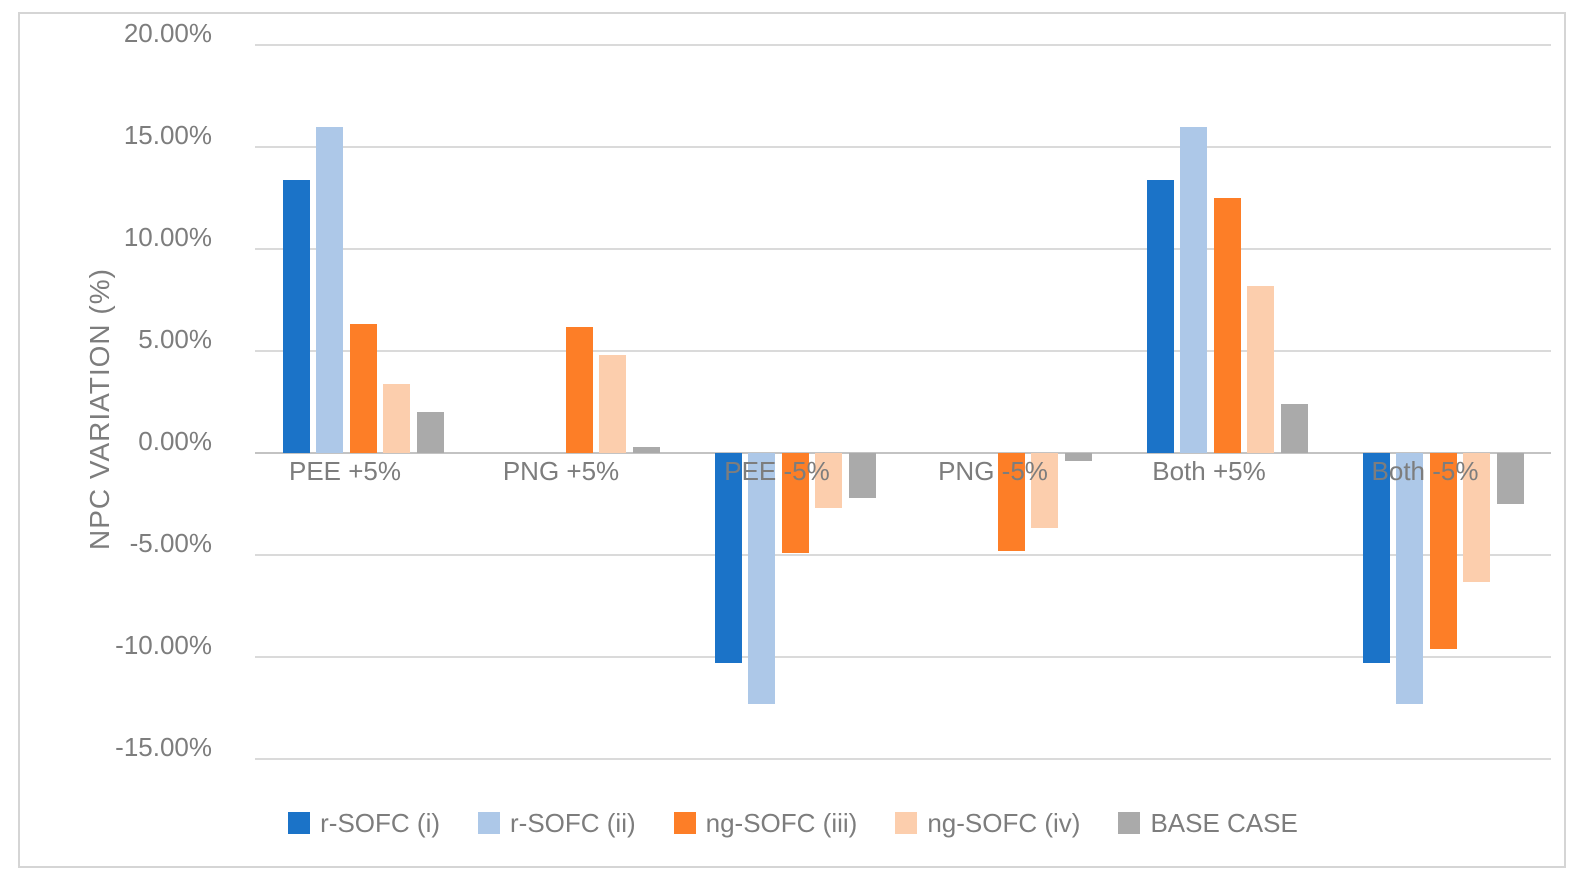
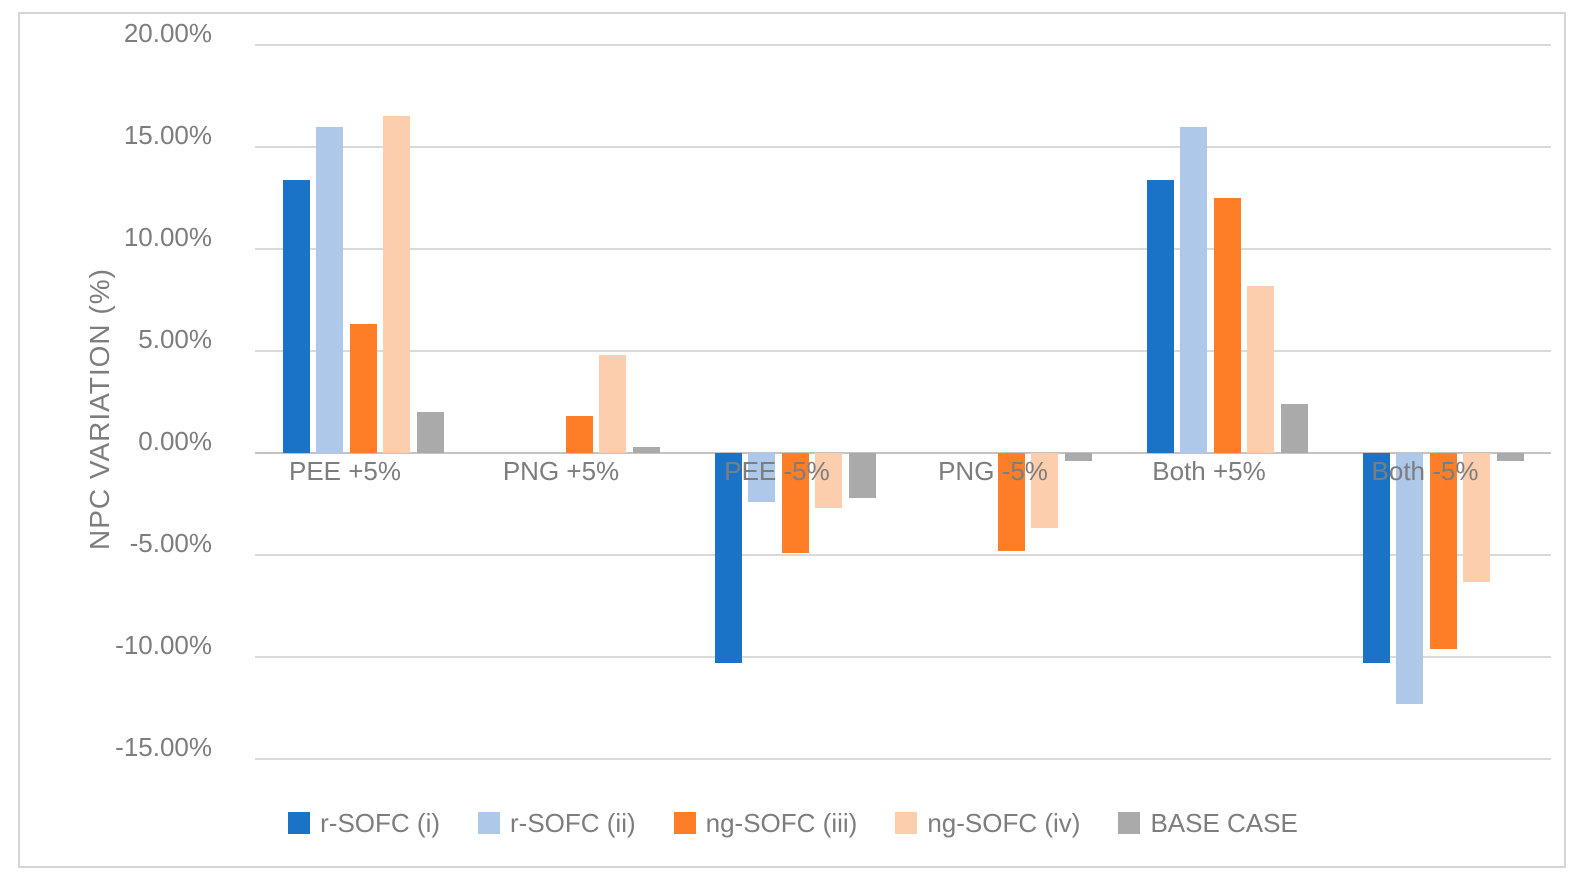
ng-SOFC (iv)/PEE +5%: 3.4% -> 16.5%
ng-SOFC (iii)/PNG +5%: 6.2% -> 1.8%
r-SOFC (ii)/PEE -5%: -12.3% -> -2.4%
BASE CASE/Both -5%: -2.5% -> -0.4%
